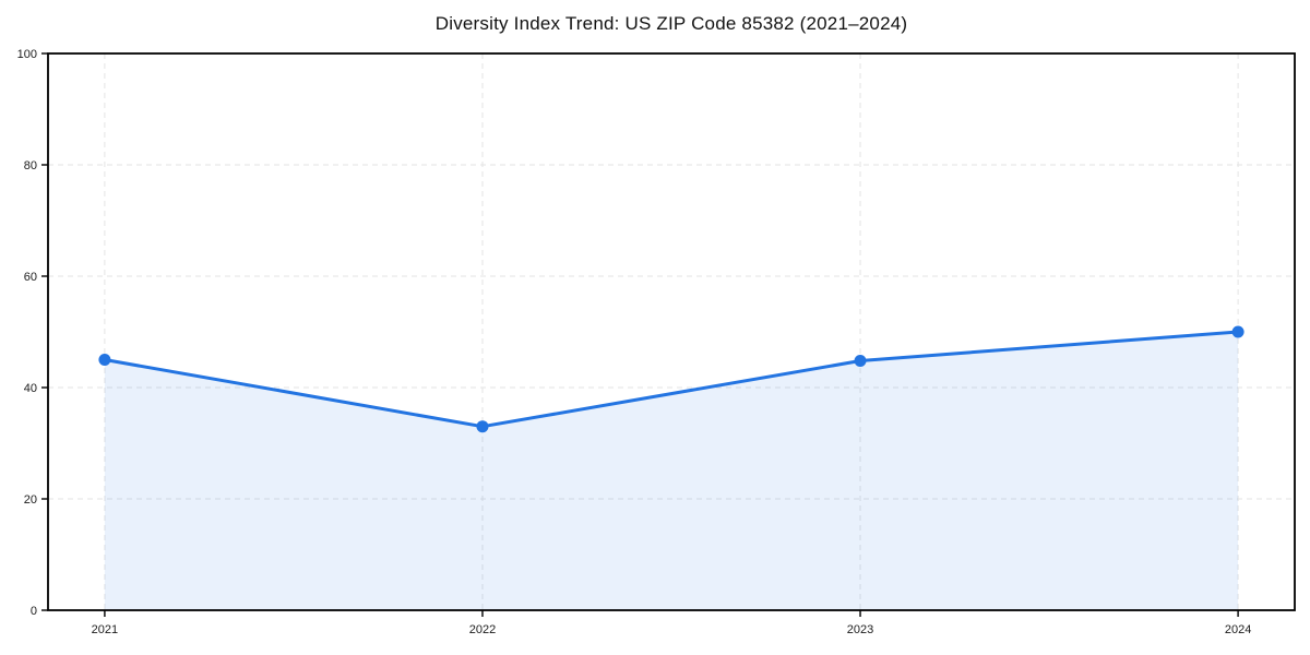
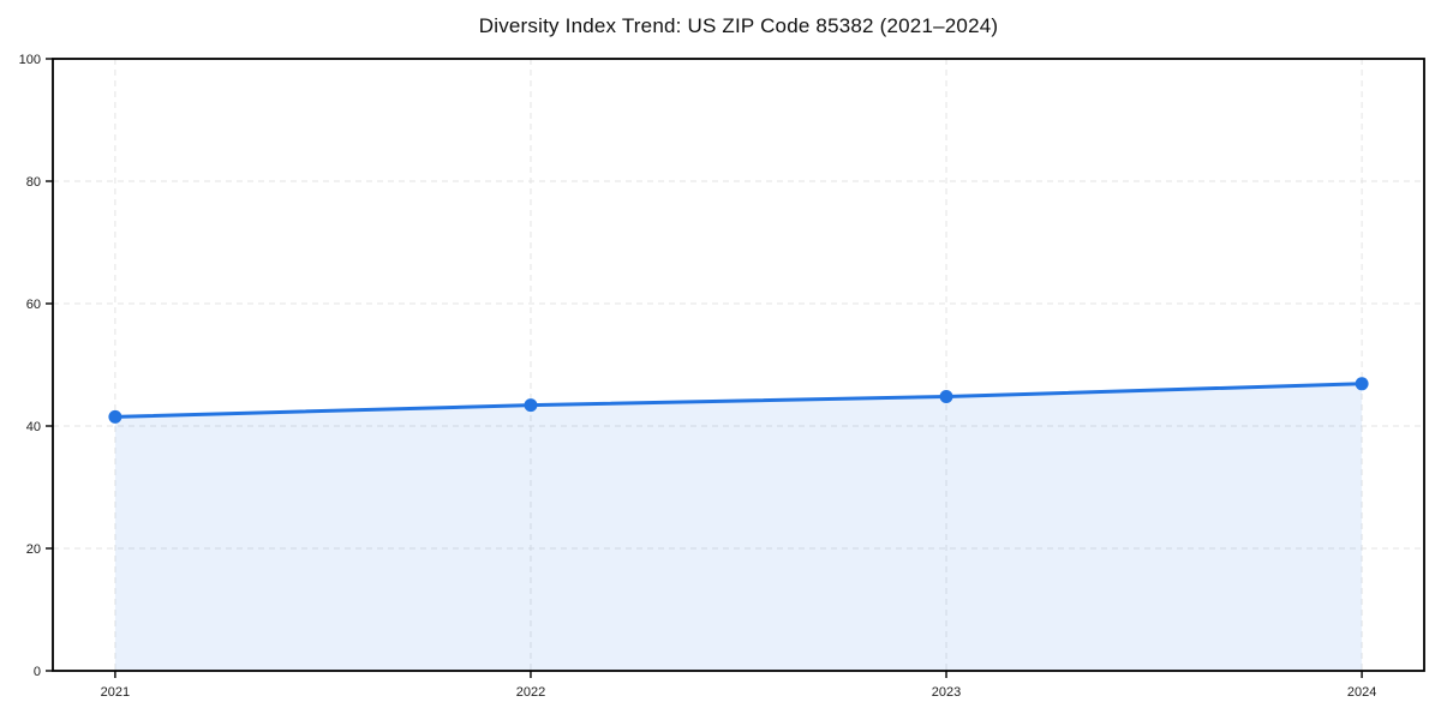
2021: 45 -> 42
2022: 33 -> 43
2024: 50 -> 47
